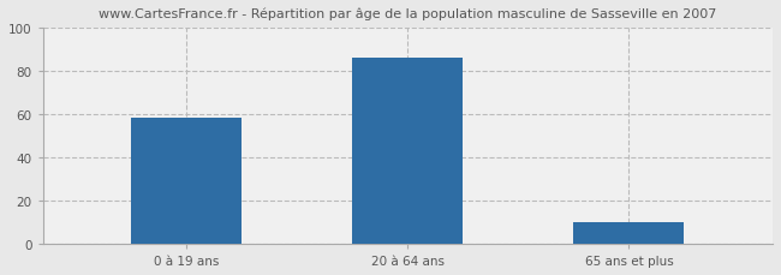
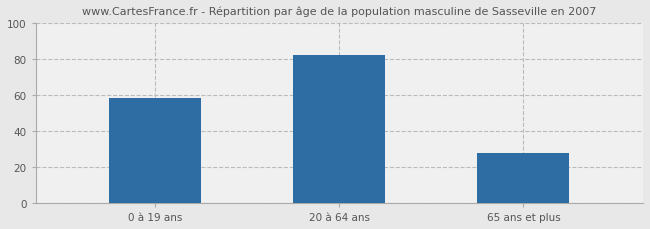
20 à 64 ans: 86 -> 82
65 ans et plus: 10 -> 28
